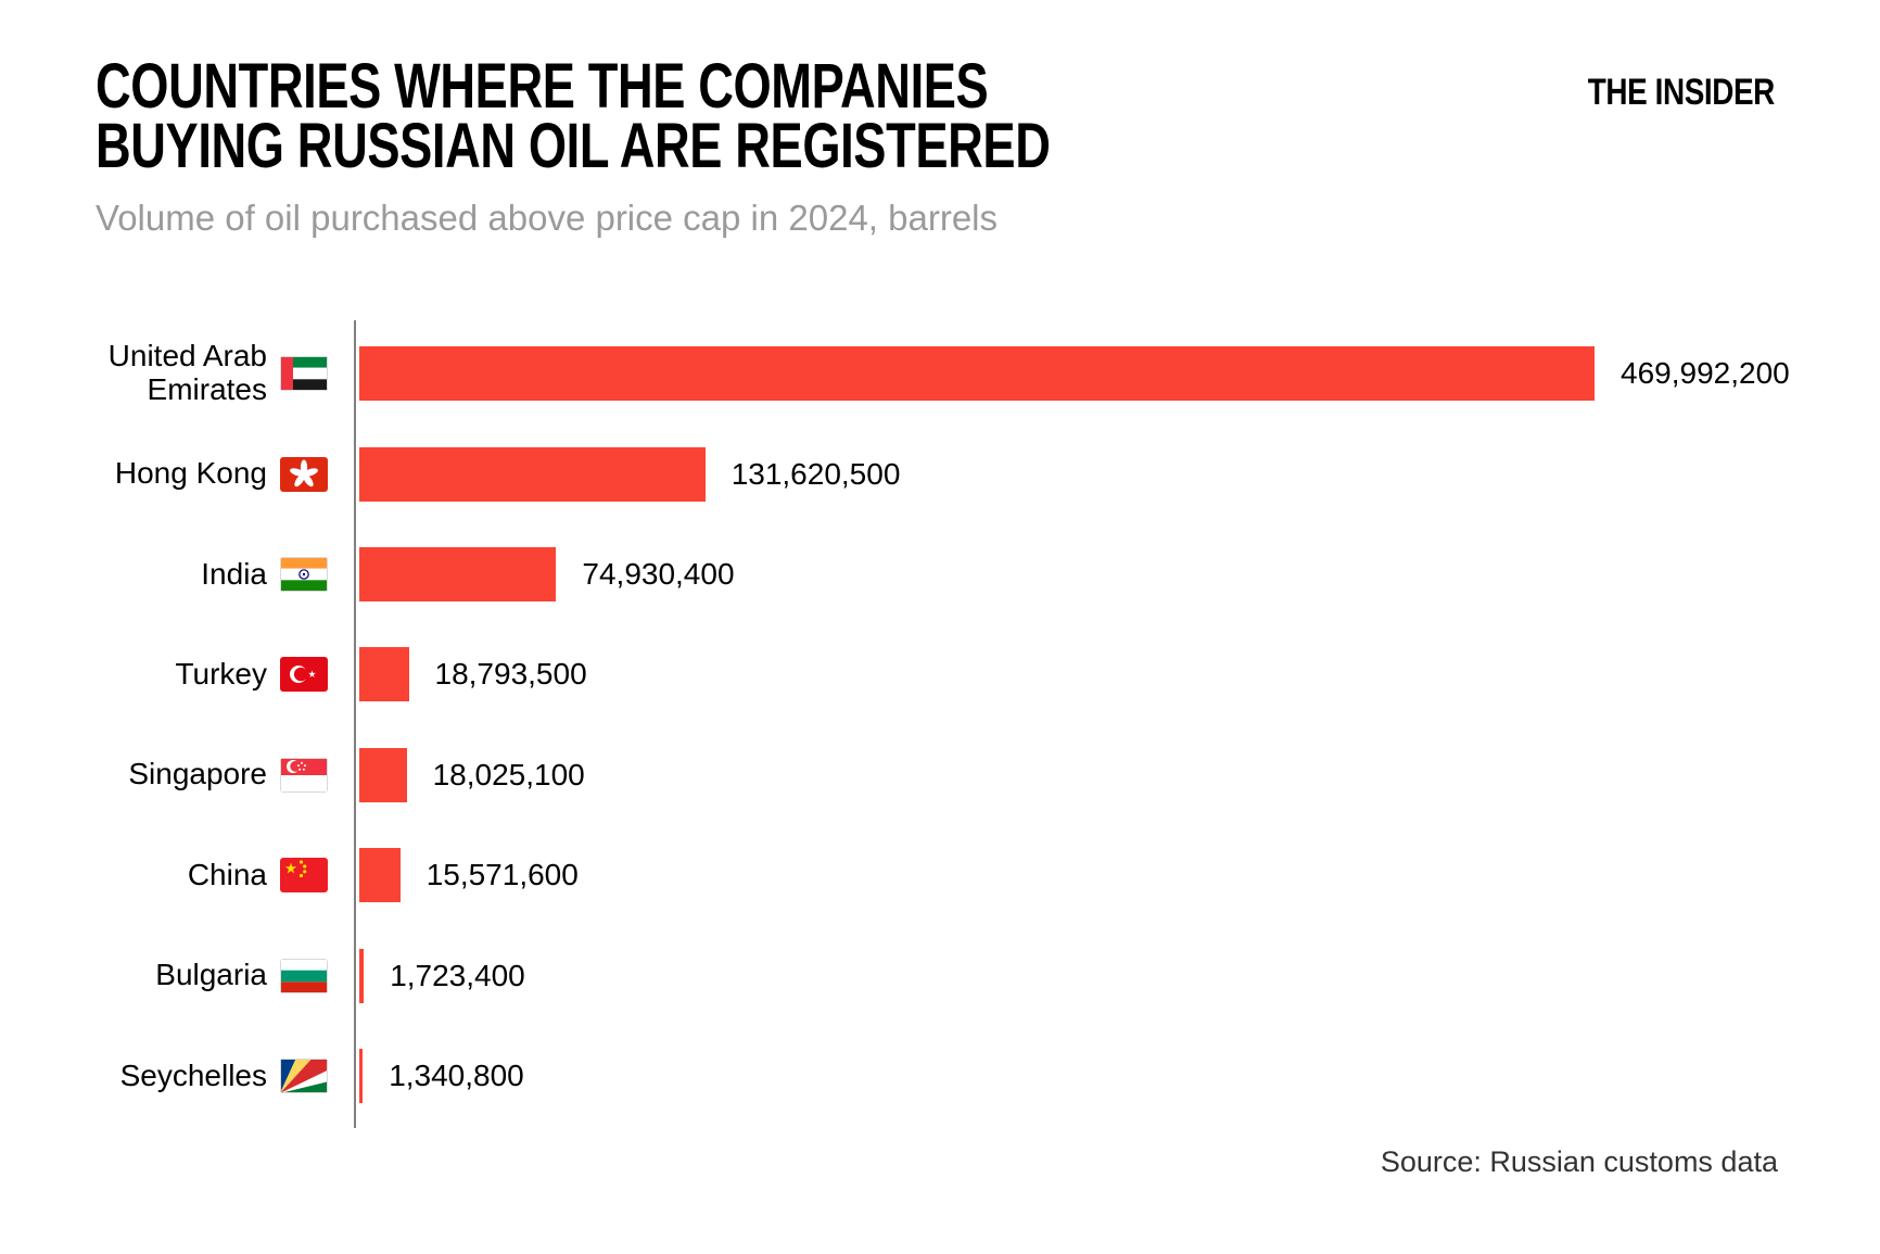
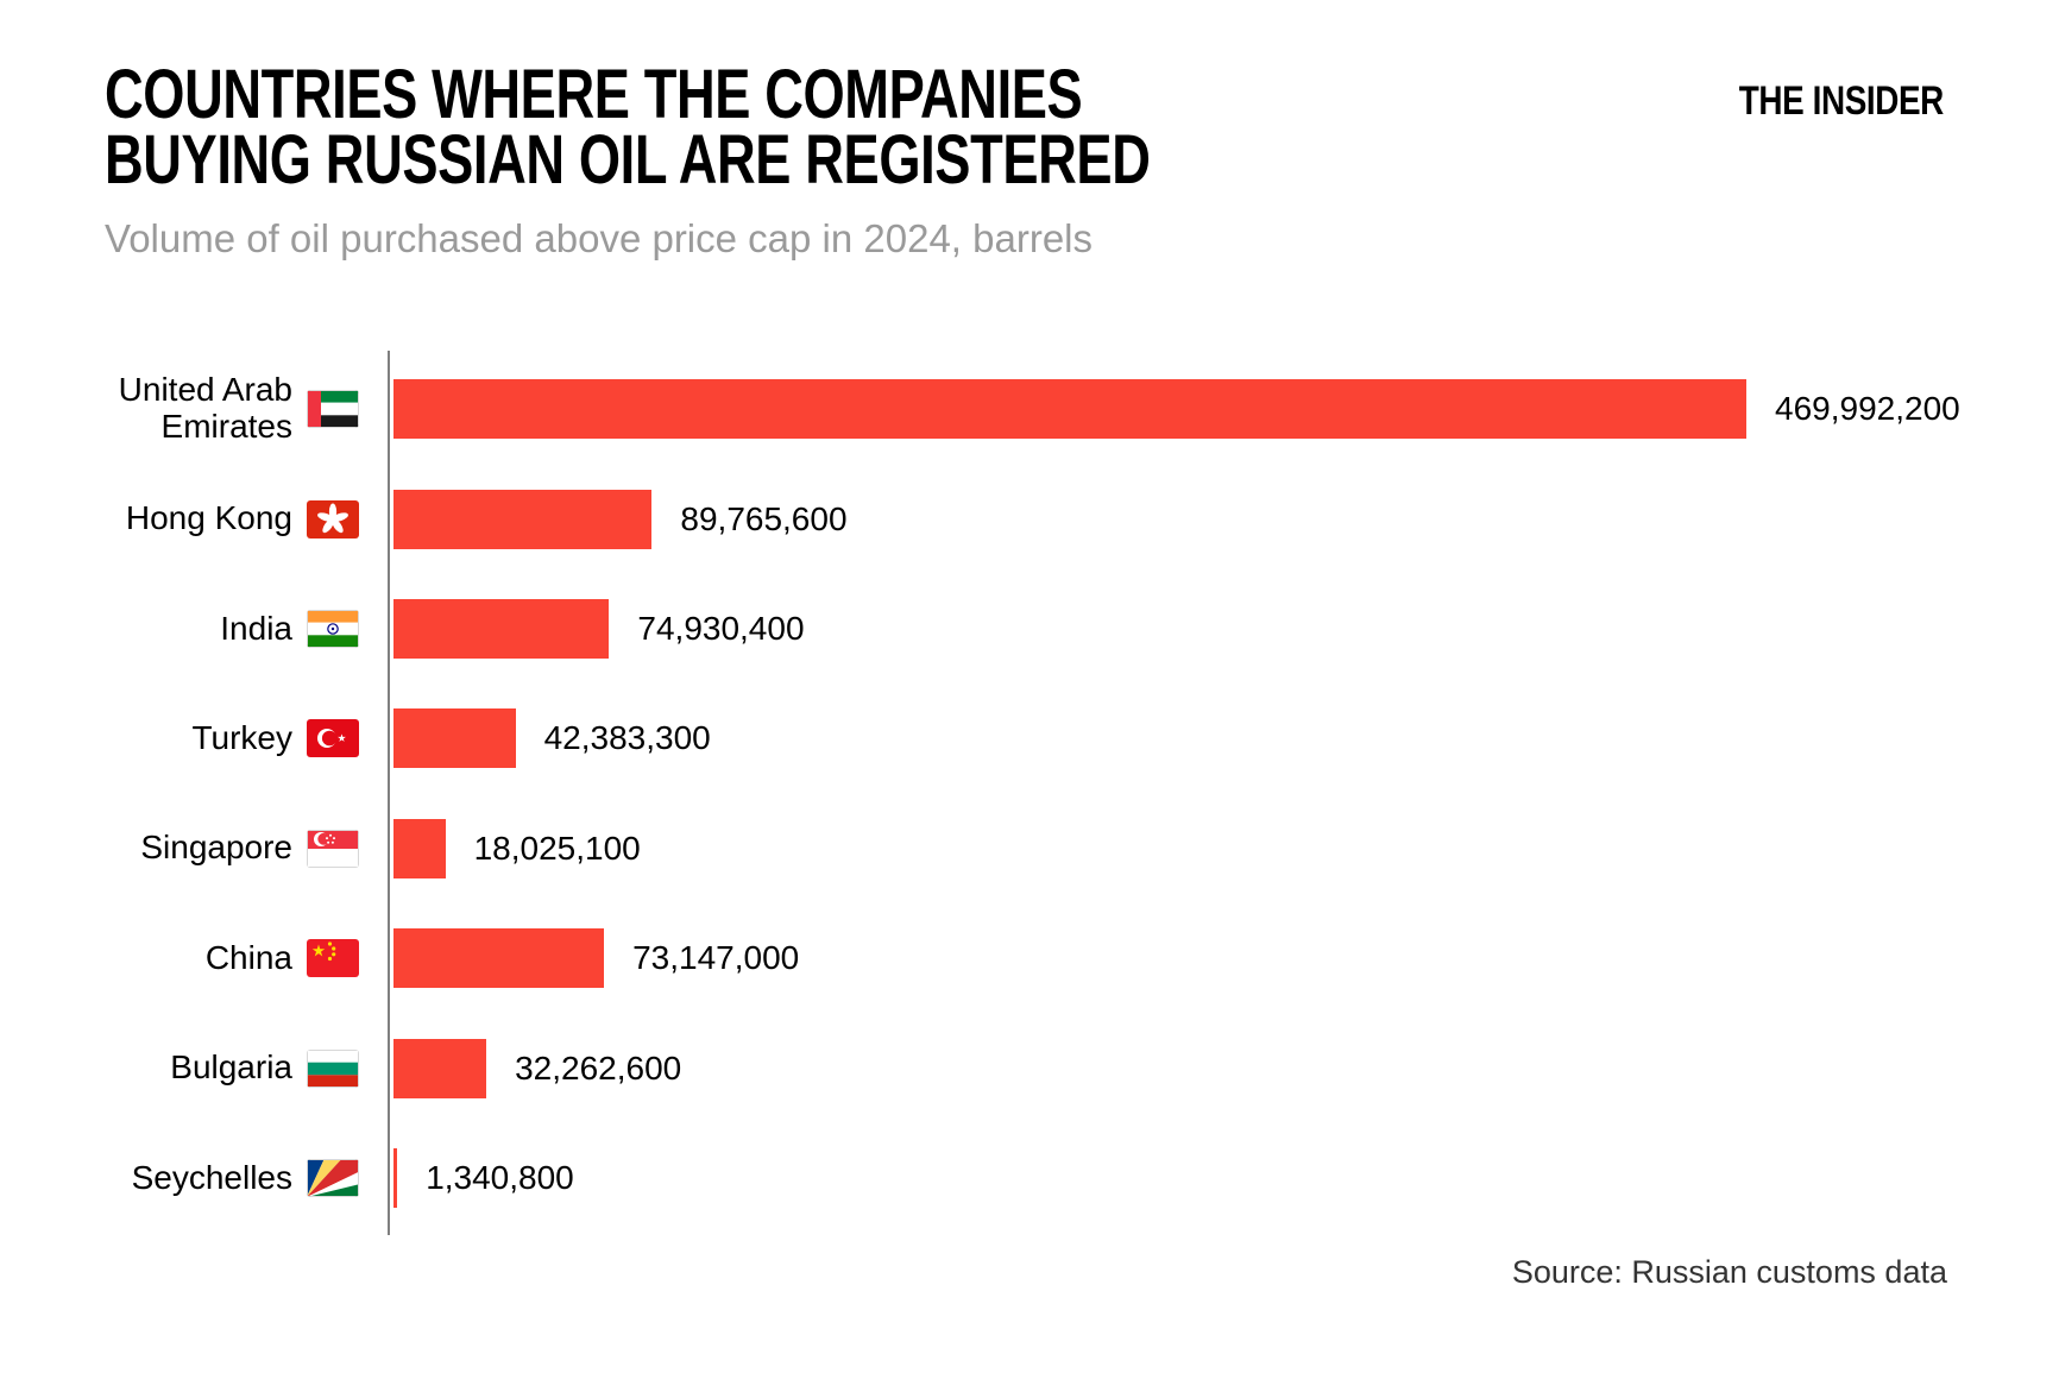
Hong Kong: 131,620,500 -> 89,765,600
Turkey: 18,793,500 -> 42,383,300
China: 15,571,600 -> 73,147,000
Bulgaria: 1,723,400 -> 32,262,600
